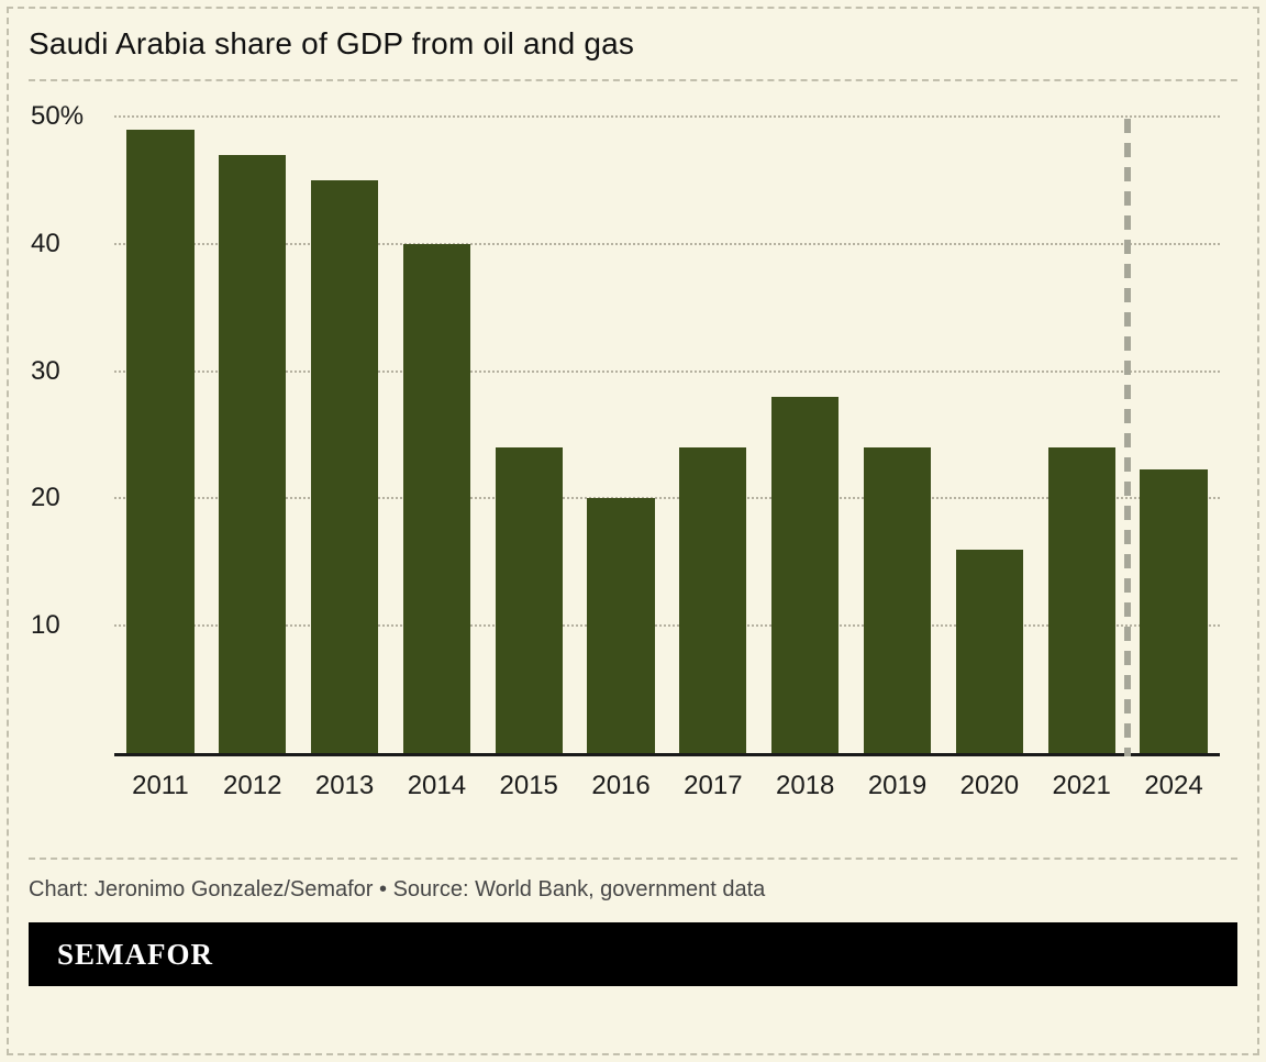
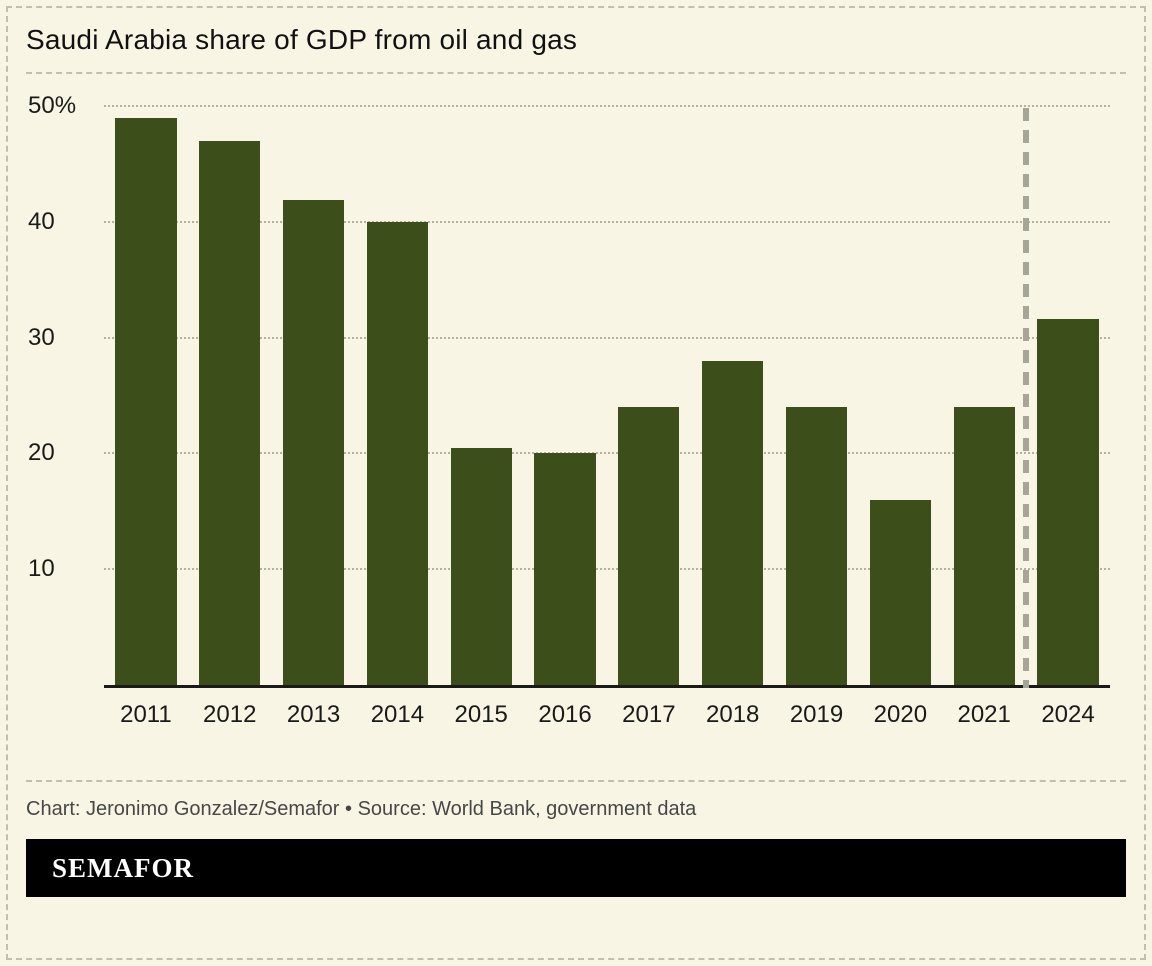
2013: 45.0% -> 41.9%
2015: 24.0% -> 20.5%
2024: 22.3% -> 31.6%
